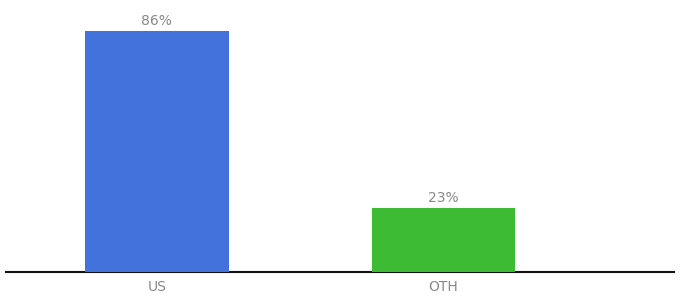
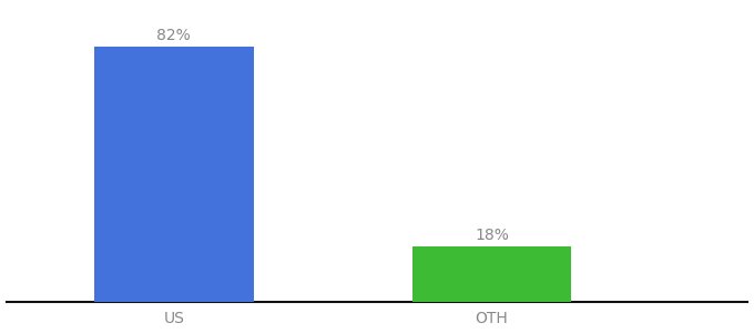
US: 86% -> 82%
OTH: 23% -> 18%
